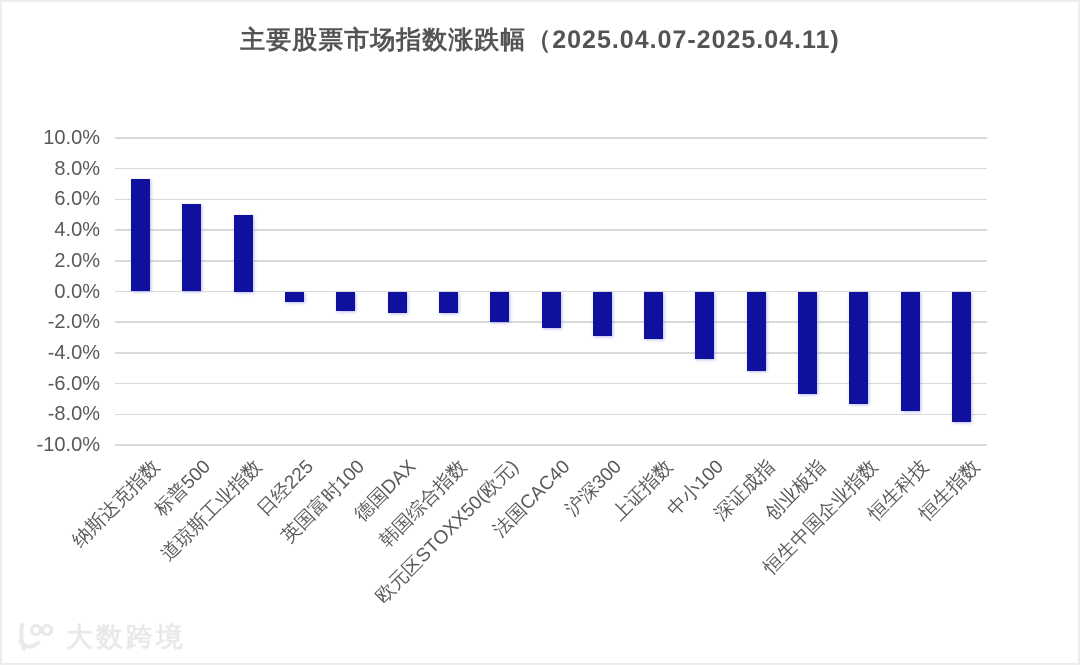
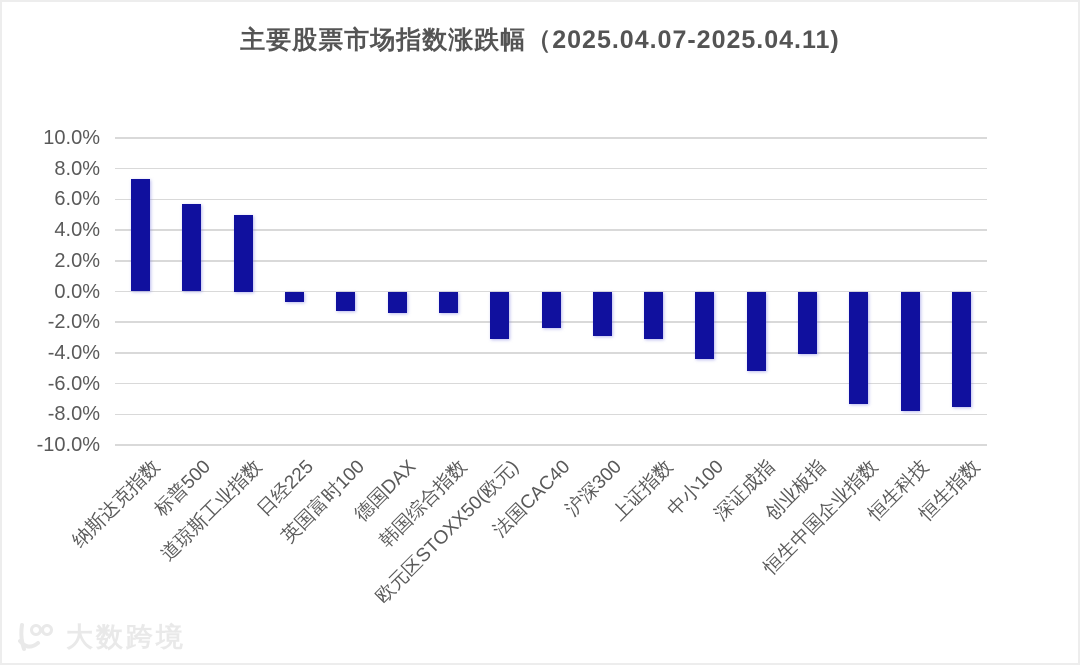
欧元区STOXX50(欧元): -2.0% -> -3.1%
创业板指: -6.7% -> -4.1%
恒生指数: -8.5% -> -7.5%
